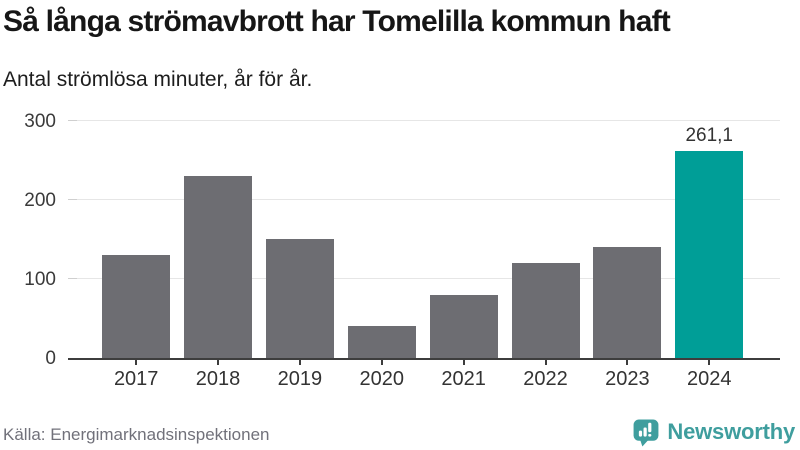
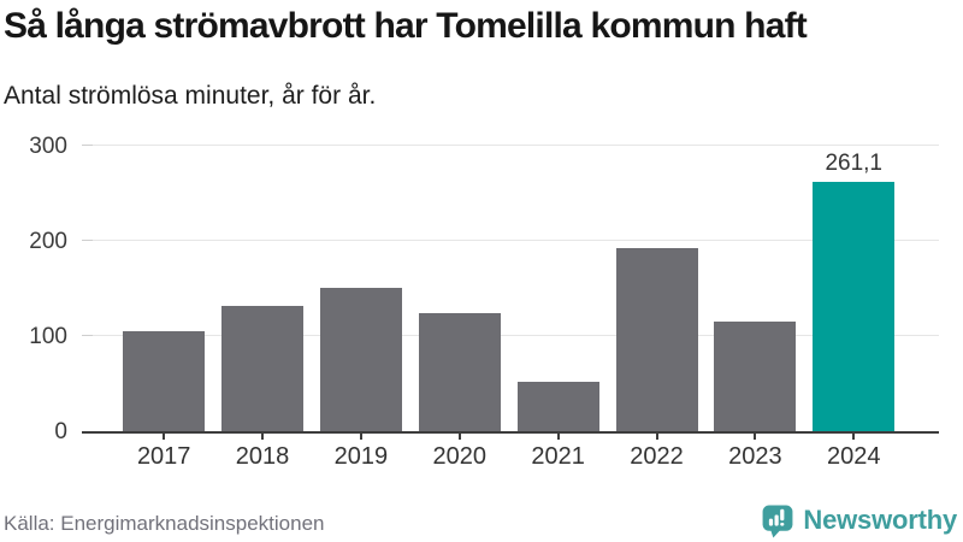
2017: 130 -> 100
2018: 230 -> 130
2020: 40 -> 120
2021: 80 -> 50
2022: 120 -> 190
2023: 140 -> 120
